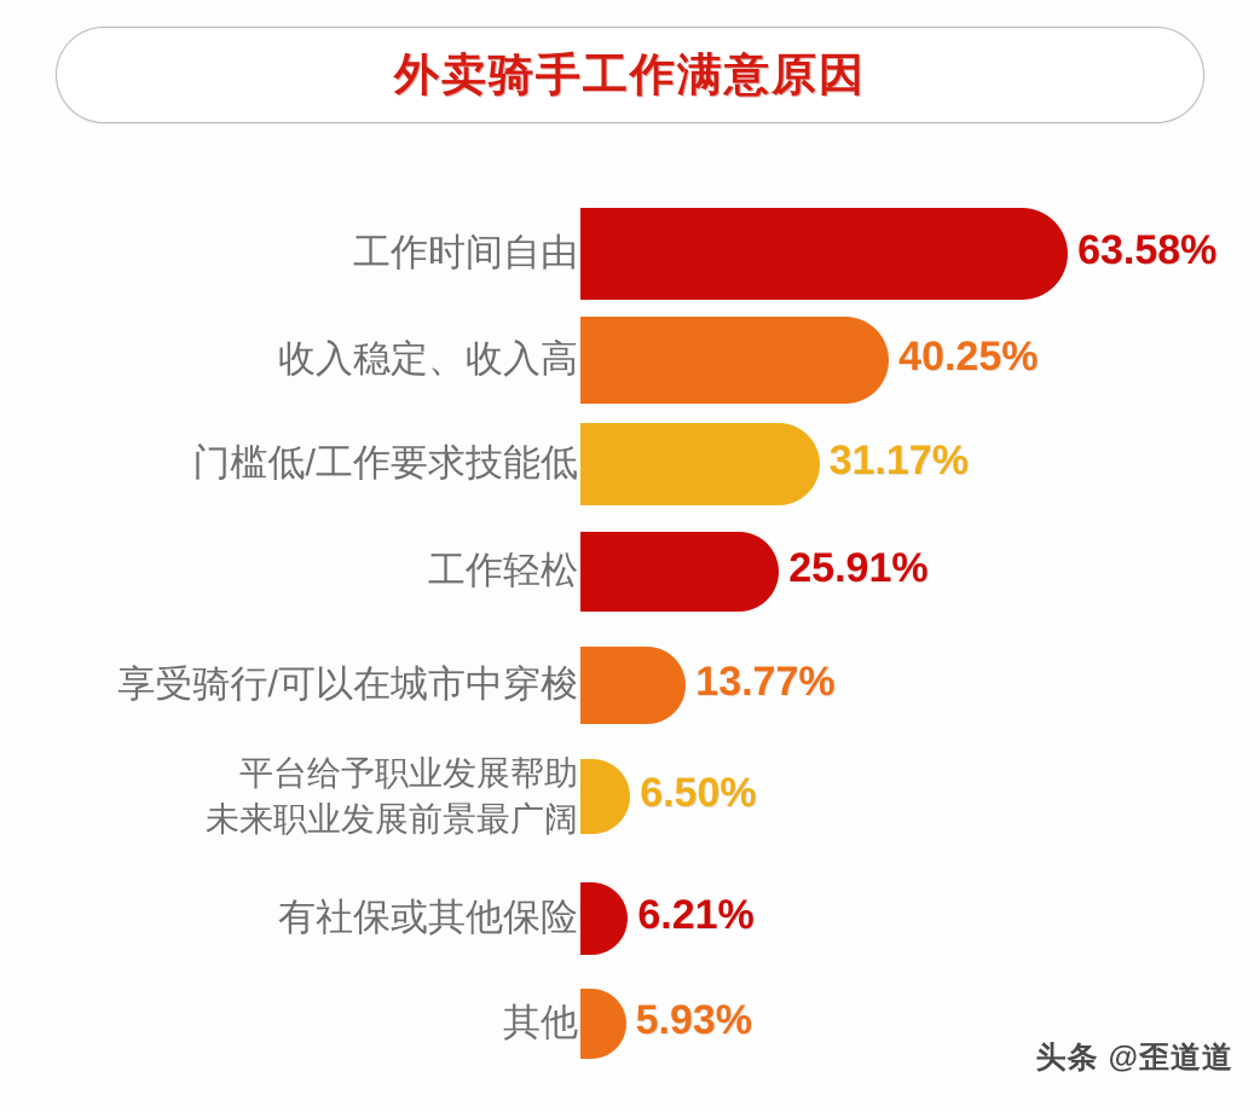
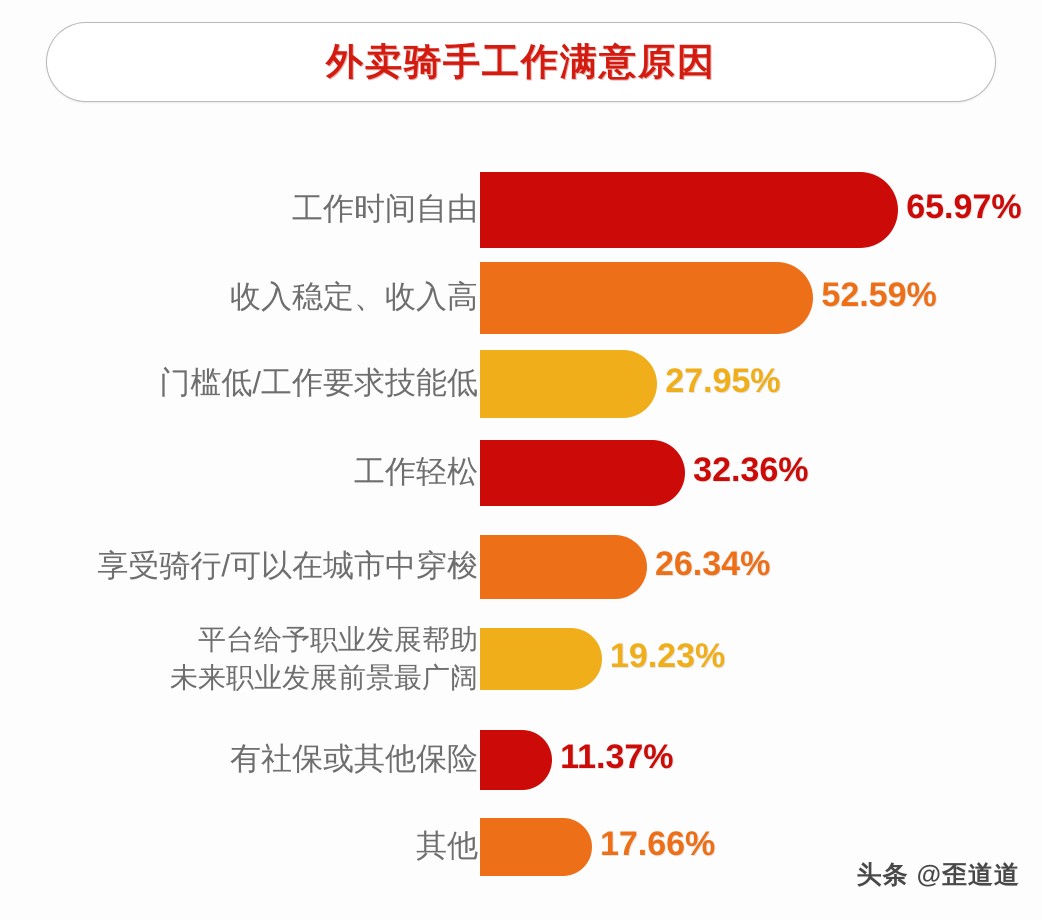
工作时间自由: 63.58% -> 65.97%
收入稳定、收入高: 40.25% -> 52.59%
门槛低/工作要求技能低: 31.17% -> 27.95%
工作轻松: 25.91% -> 32.36%
享受骑行/可以在城市中穿梭: 13.77% -> 26.34%
平台给予职业发展帮助: 6.50% -> 19.23%
有社保或其他保险: 6.21% -> 11.37%
其他: 5.93% -> 17.66%
